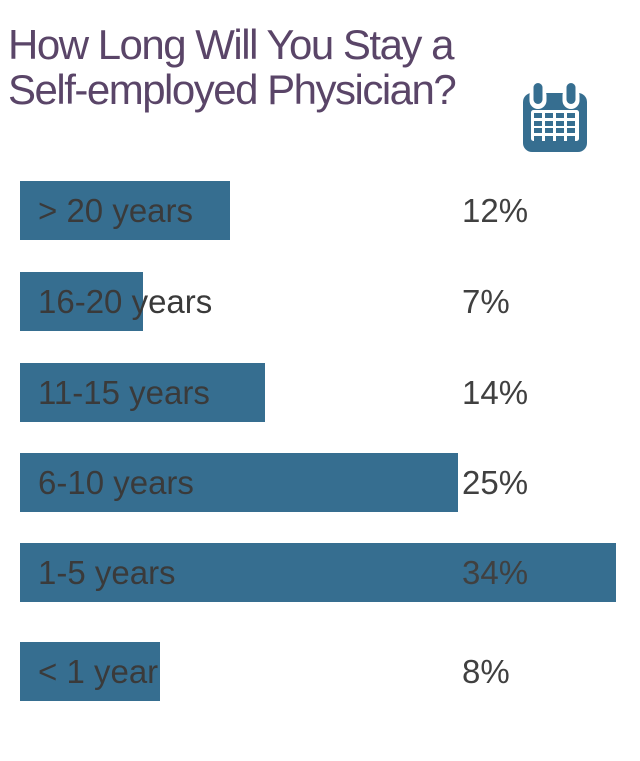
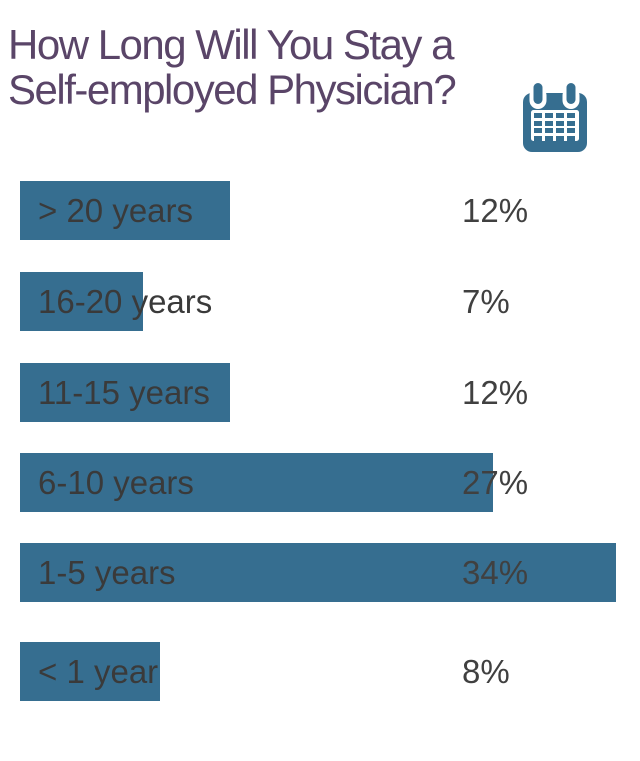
11-15 years: 14% -> 12%
6-10 years: 25% -> 27%
